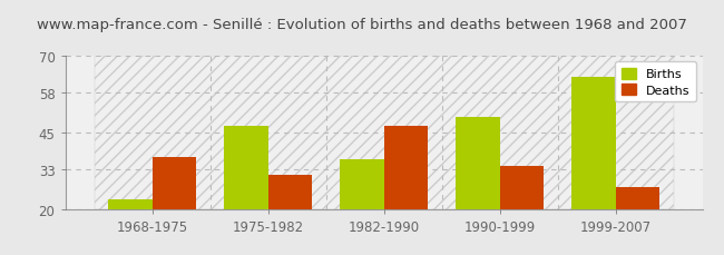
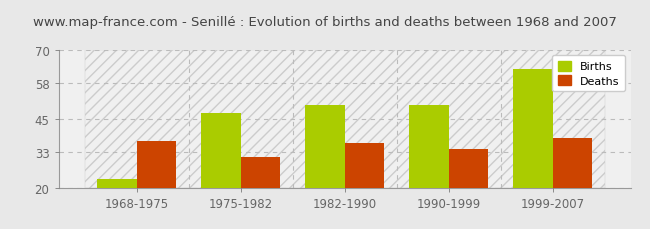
Births/1982-1990: 36 -> 50
Deaths/1982-1990: 47 -> 36
Deaths/1999-2007: 27 -> 38
